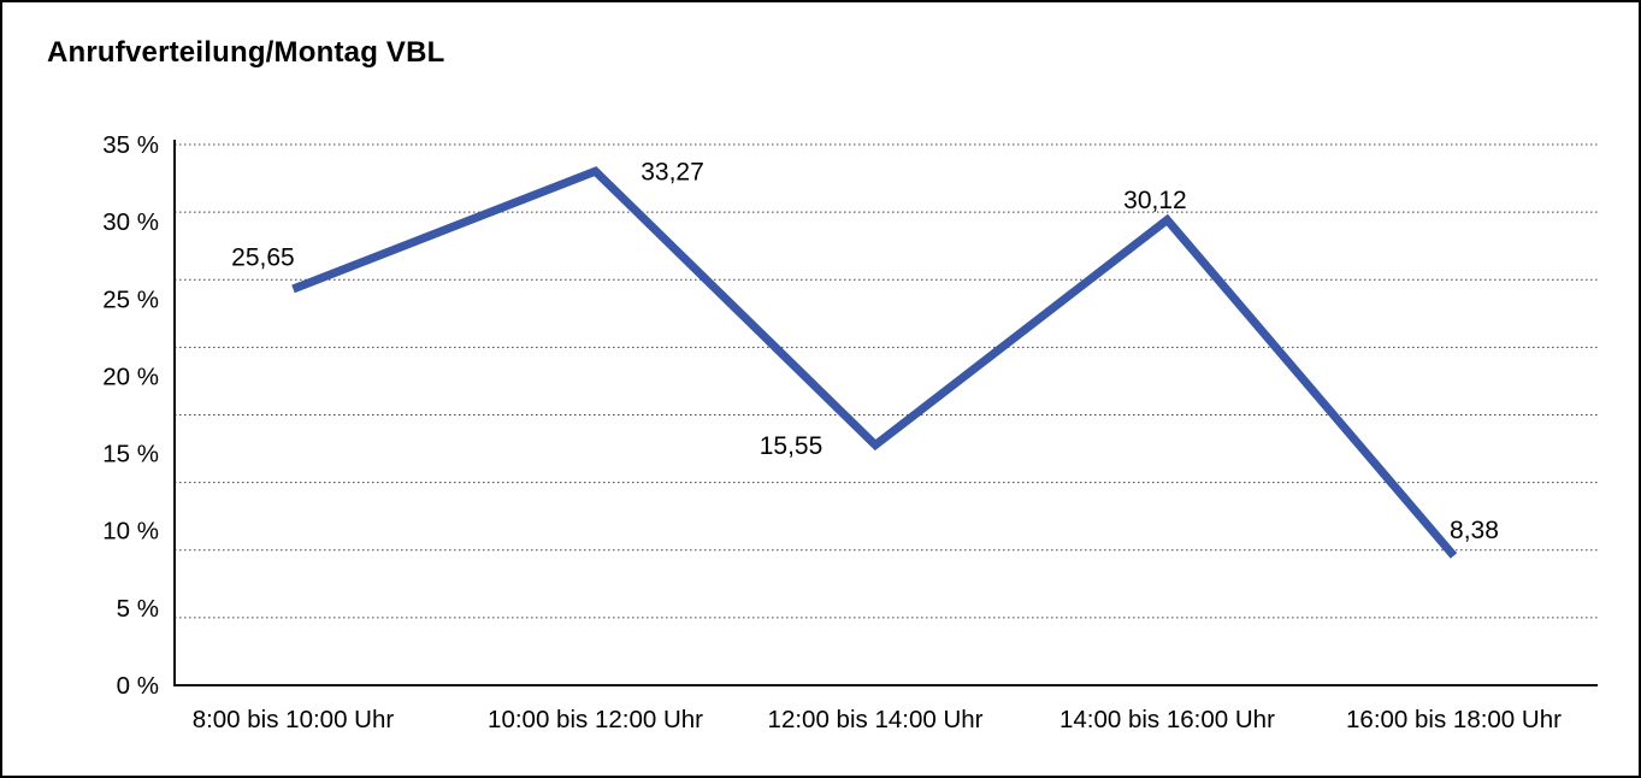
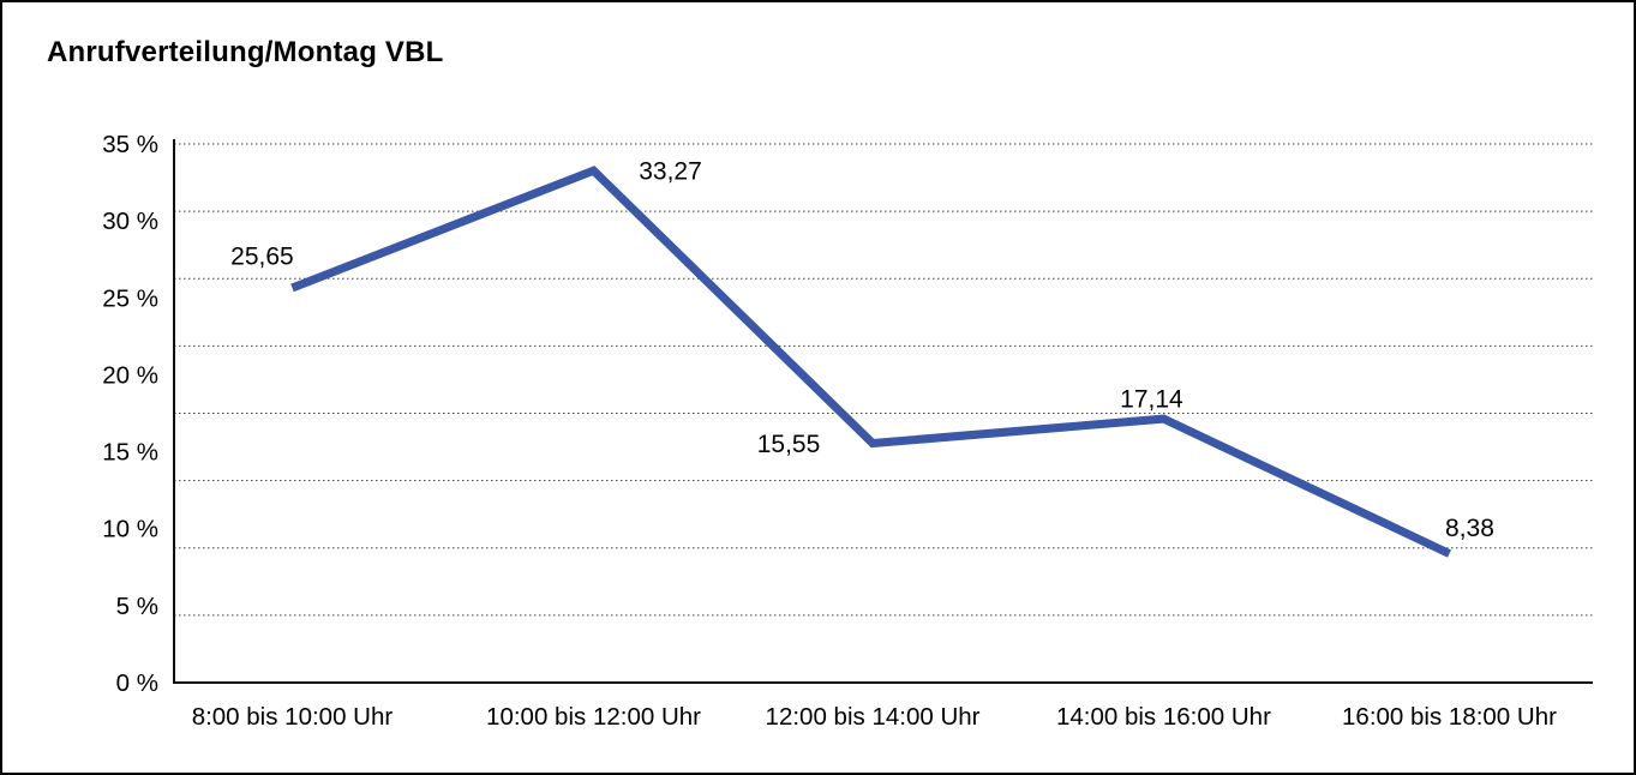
14:00 bis 16:00 Uhr: 30,12 -> 17,14
